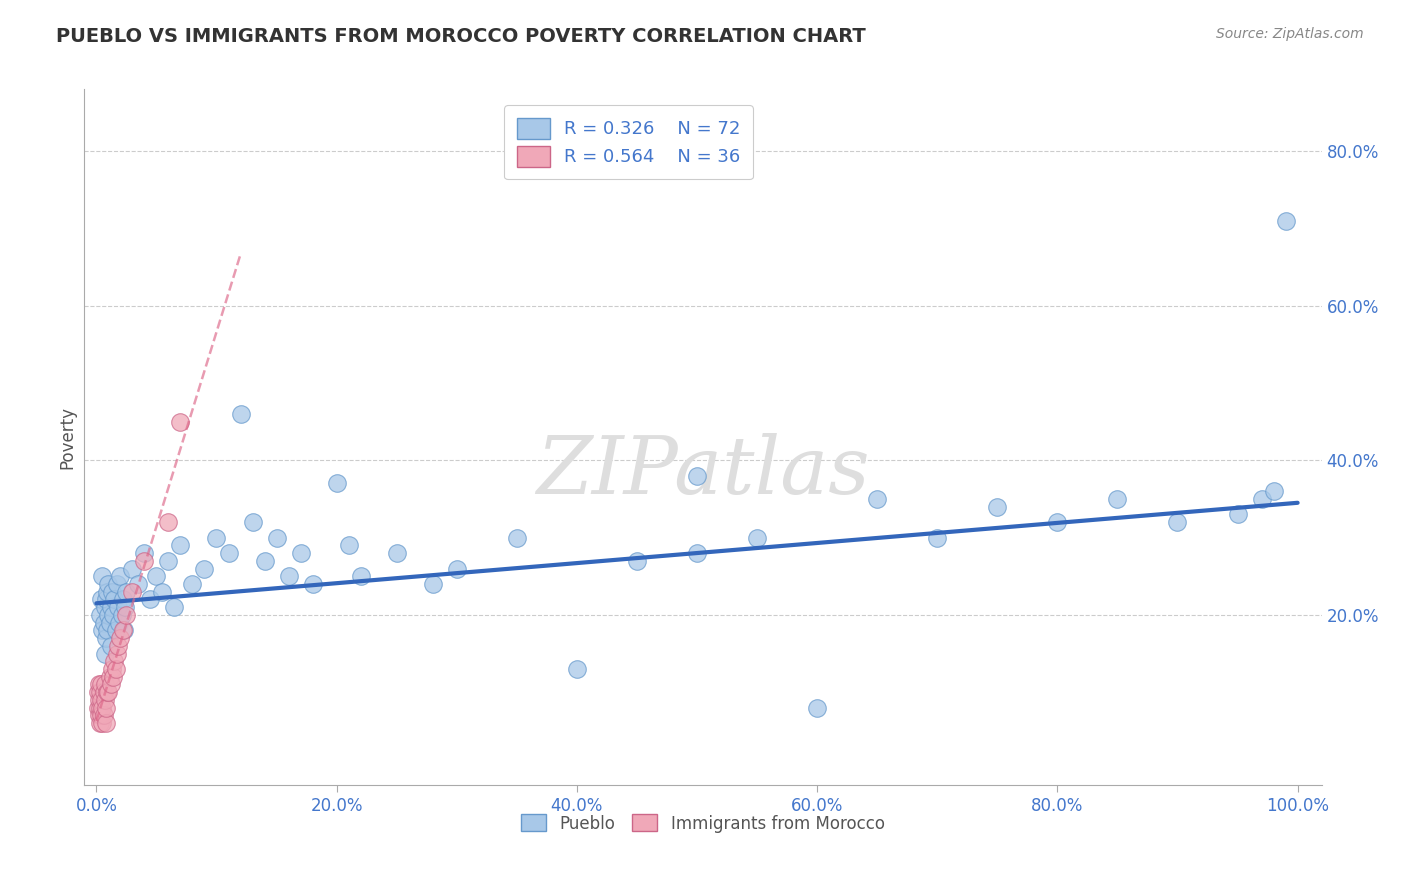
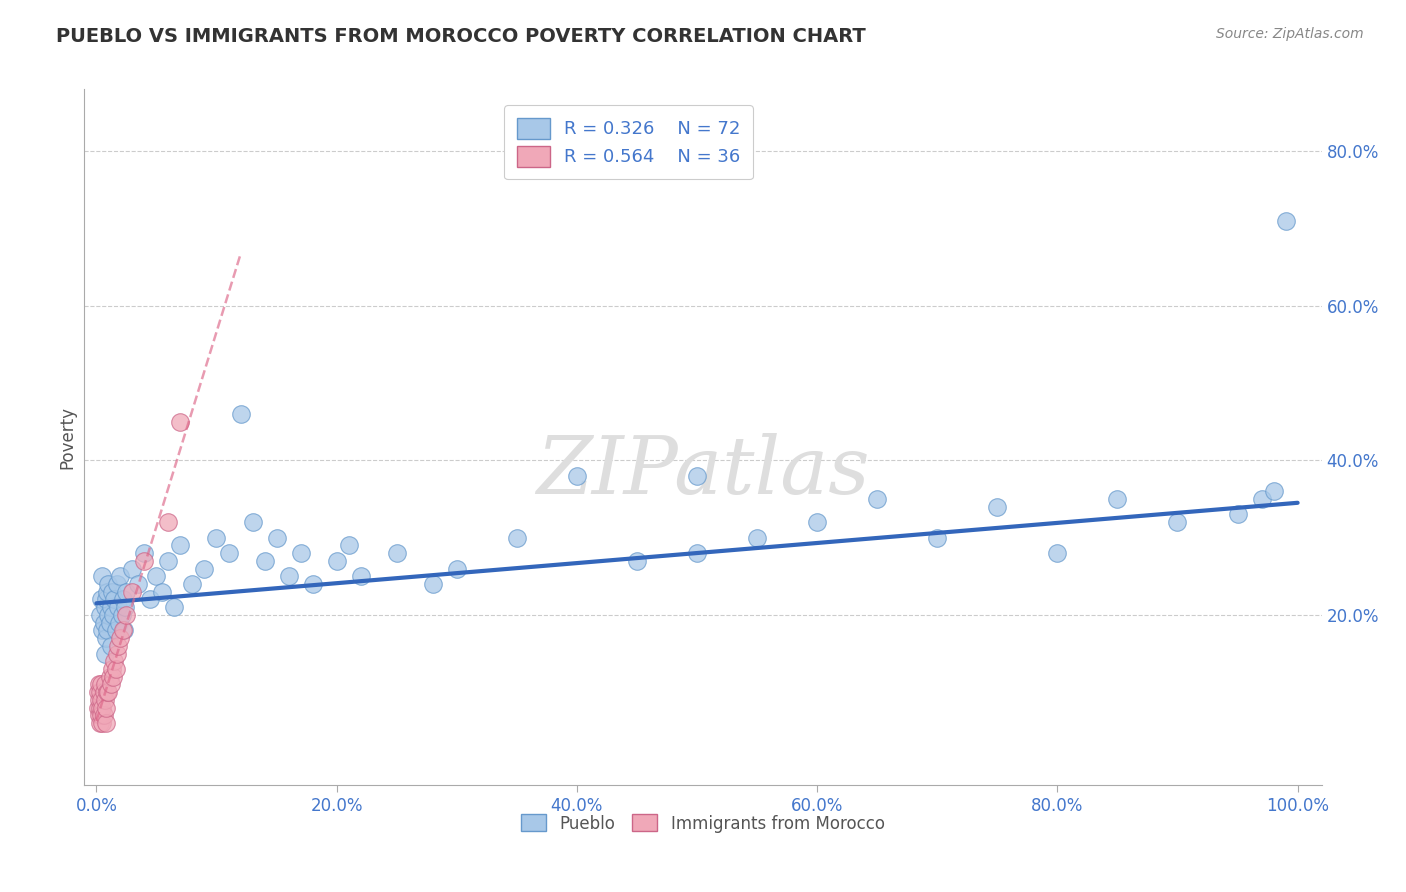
Pueblo/20.0%: 37% -> 27%
Pueblo/40.0%: 13% -> 38%
Pueblo/60.0%: 8% -> 32%
Pueblo/80.0%: 32% -> 28%
